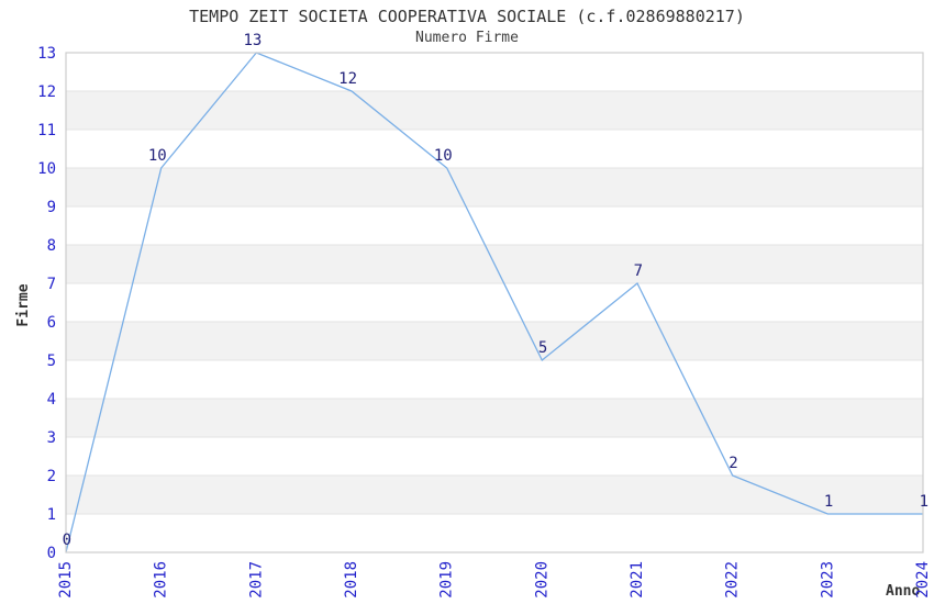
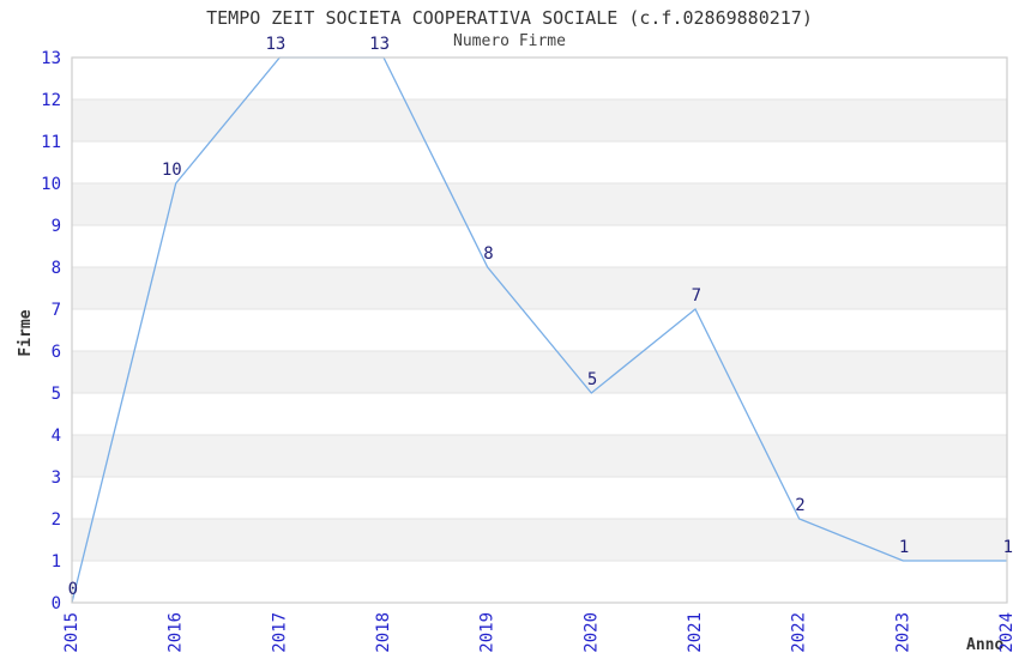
2018: 12 -> 13
2019: 10 -> 8
